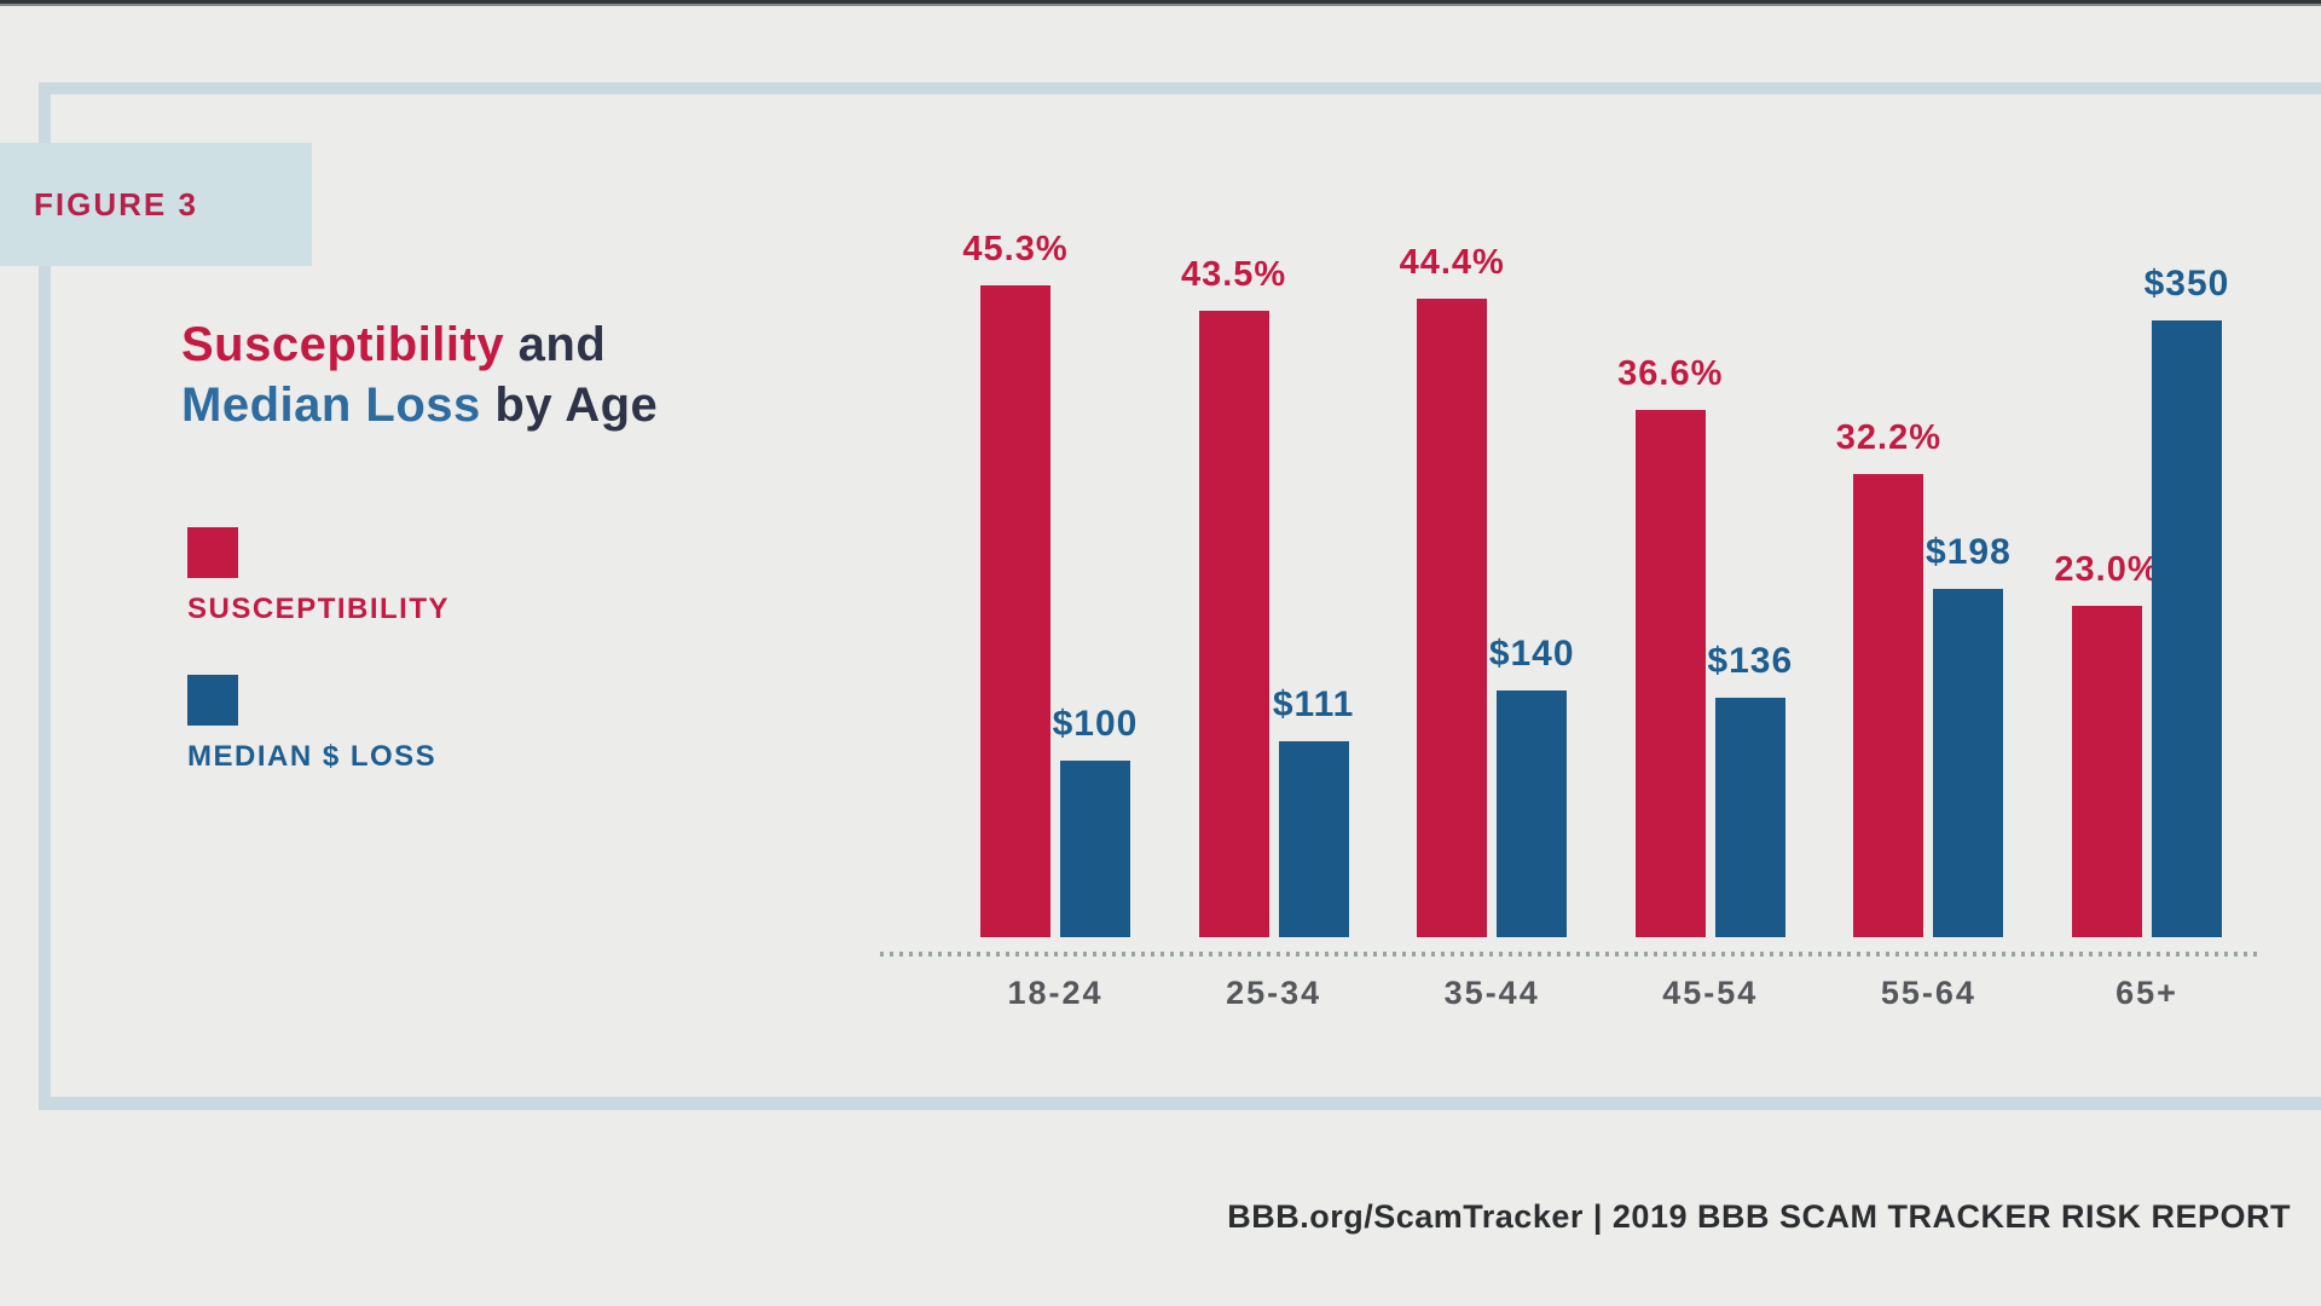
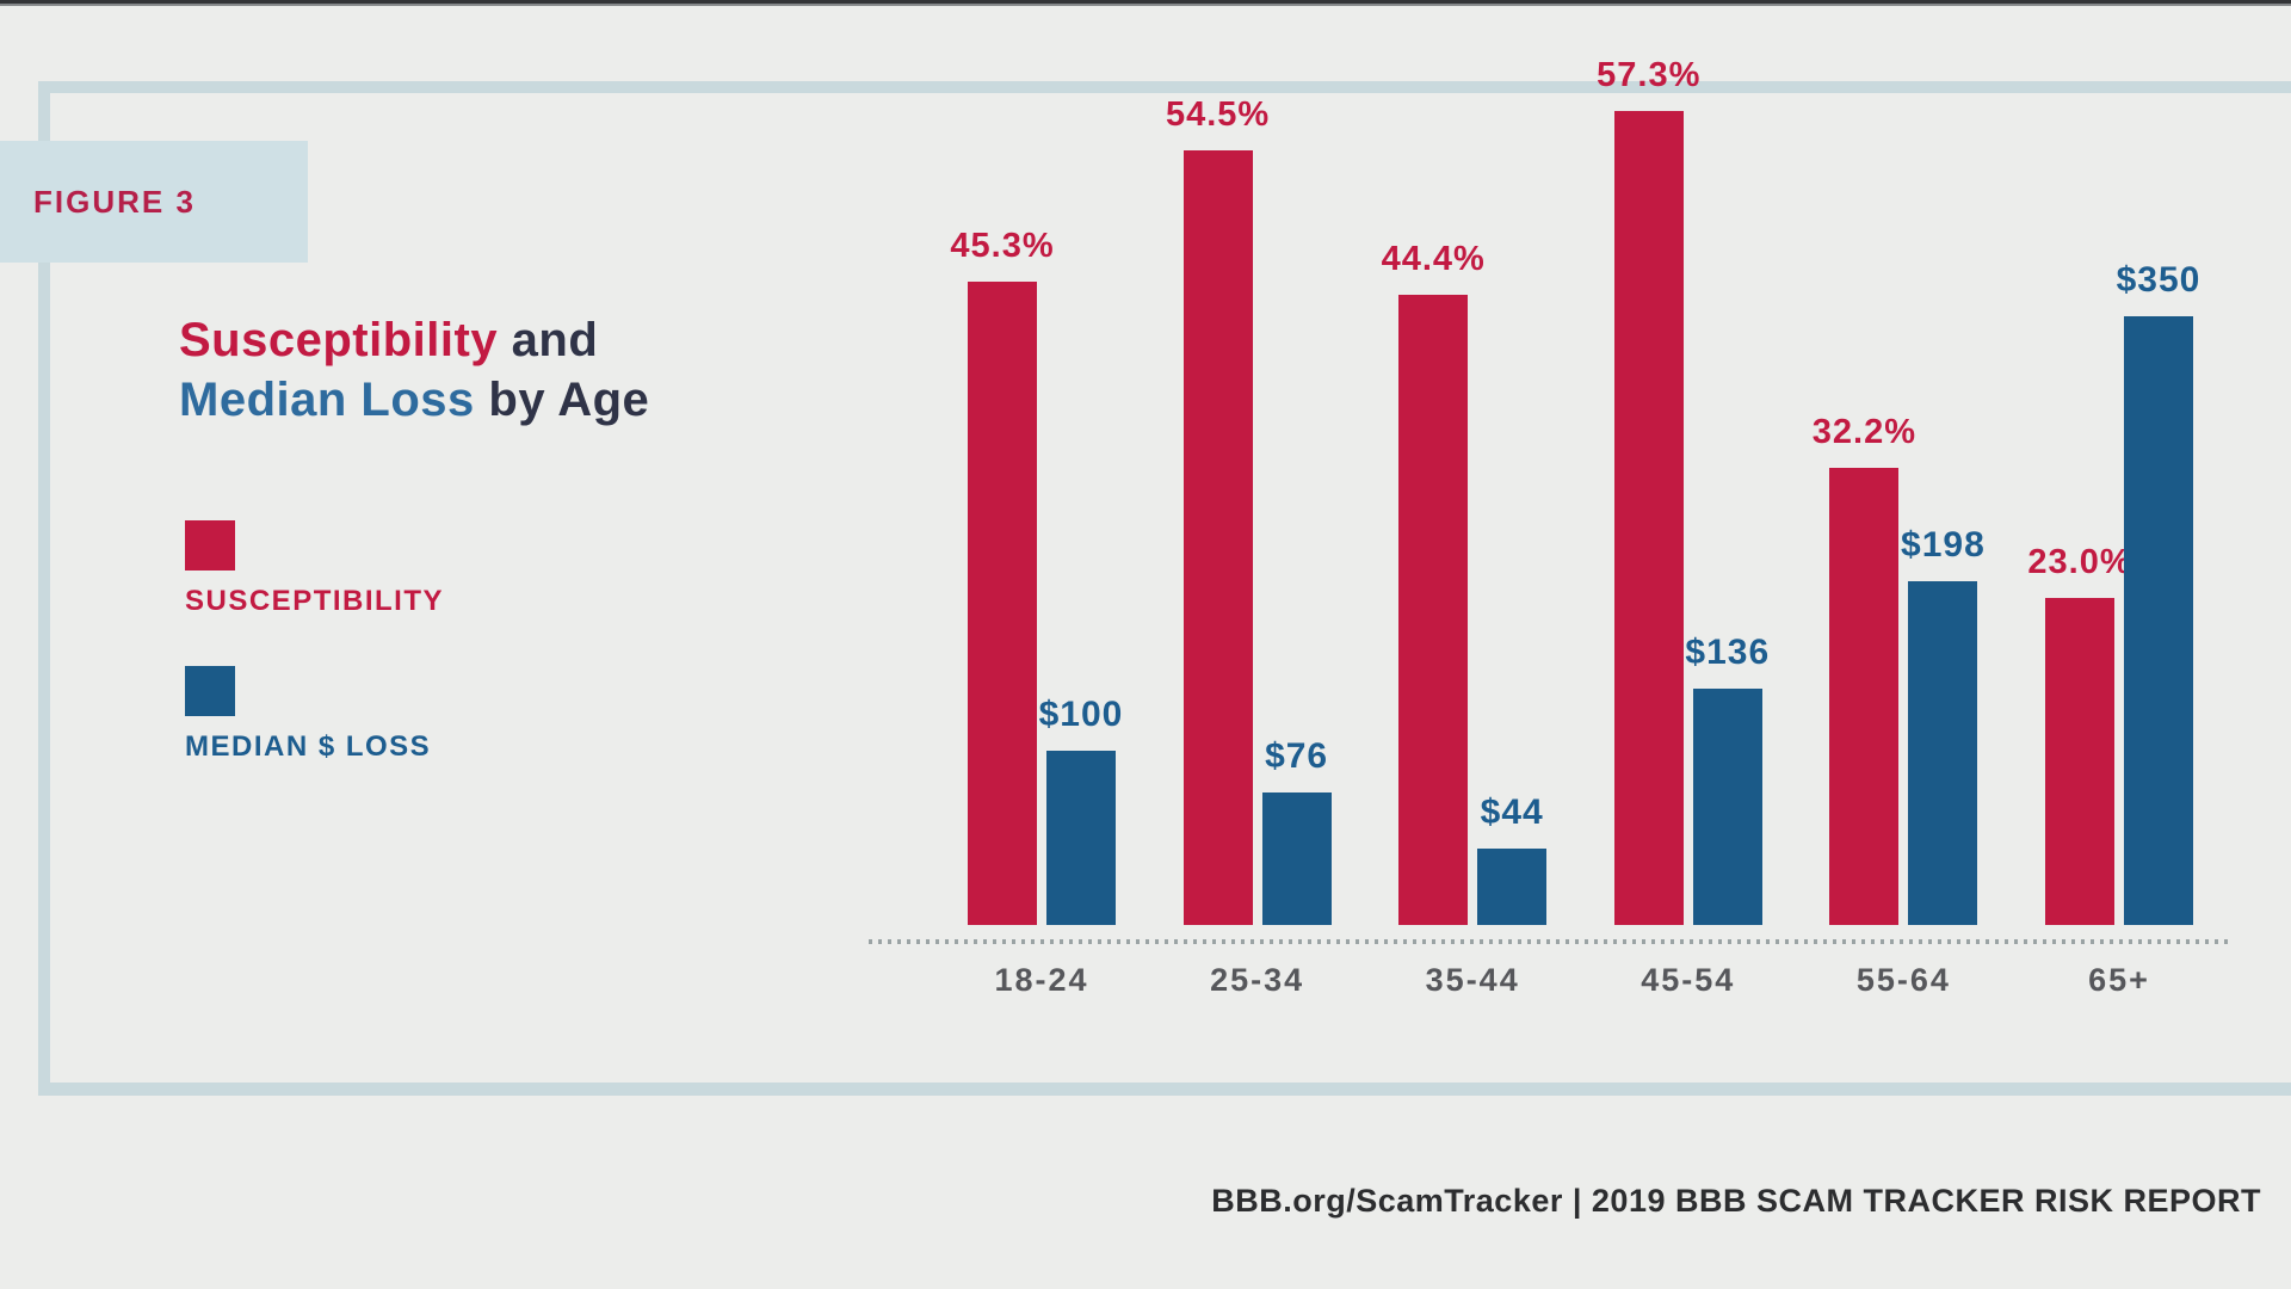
SUSCEPTIBILITY/25-34: 43.5% -> 54.5%
MEDIAN $ LOSS/25-34: $111 -> $76
MEDIAN $ LOSS/35-44: $140 -> $44
SUSCEPTIBILITY/45-54: 36.6% -> 57.3%
